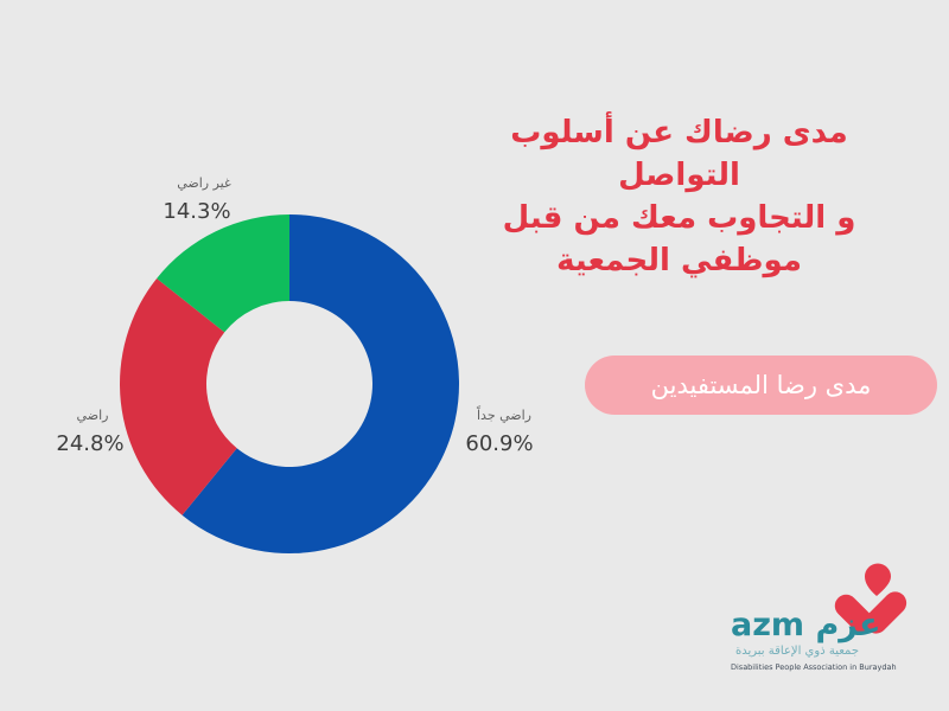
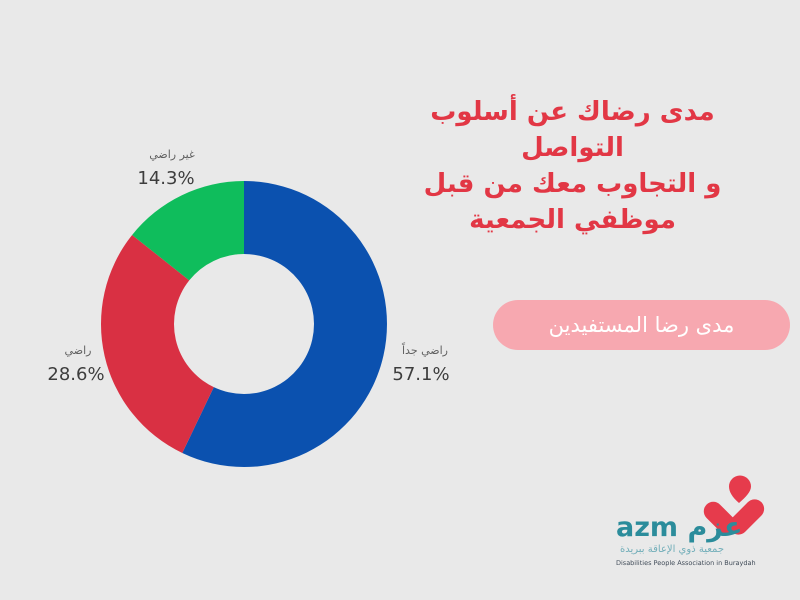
راضي جداً: 60.9% -> 57.1%
راضي: 24.8% -> 28.6%
